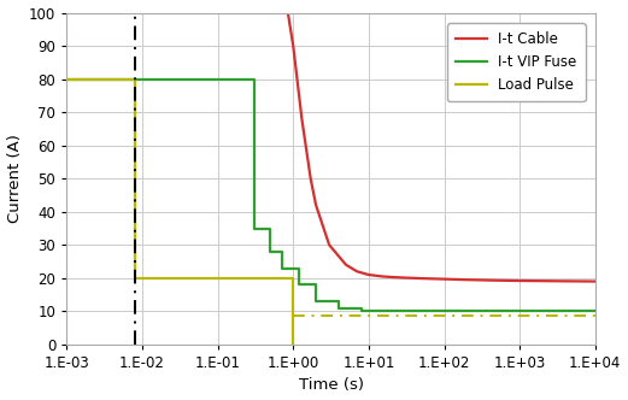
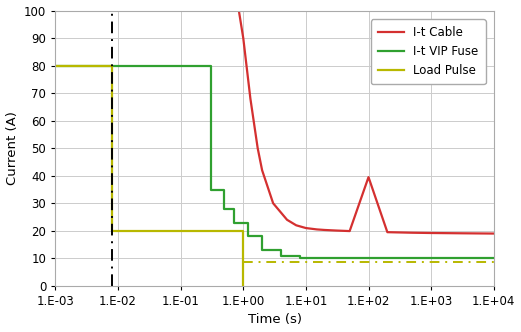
I-t Cable/1.E+02: 19.7 -> 39.5
